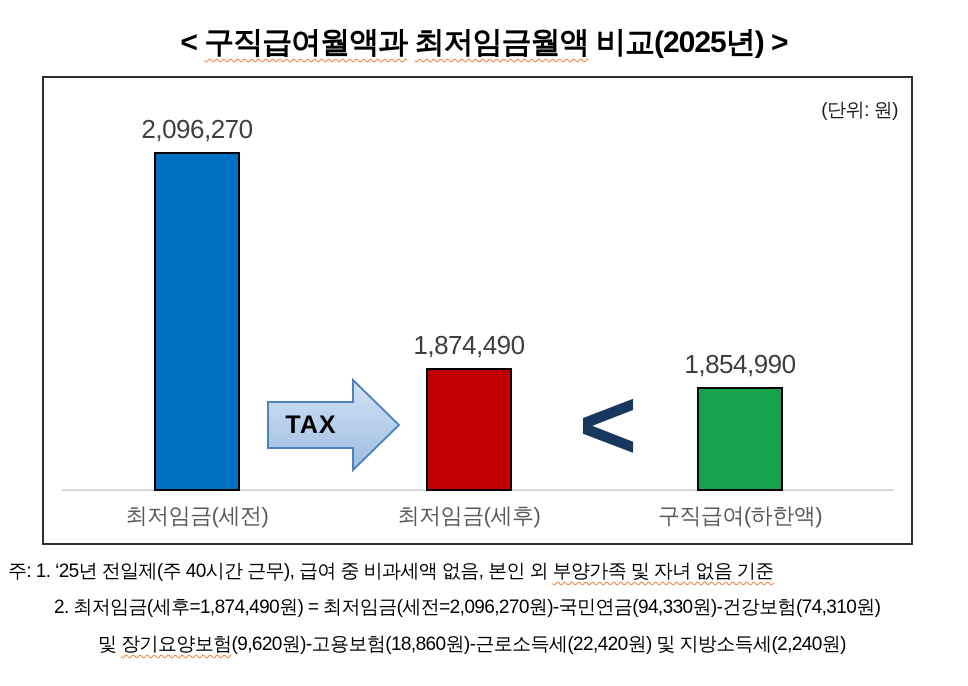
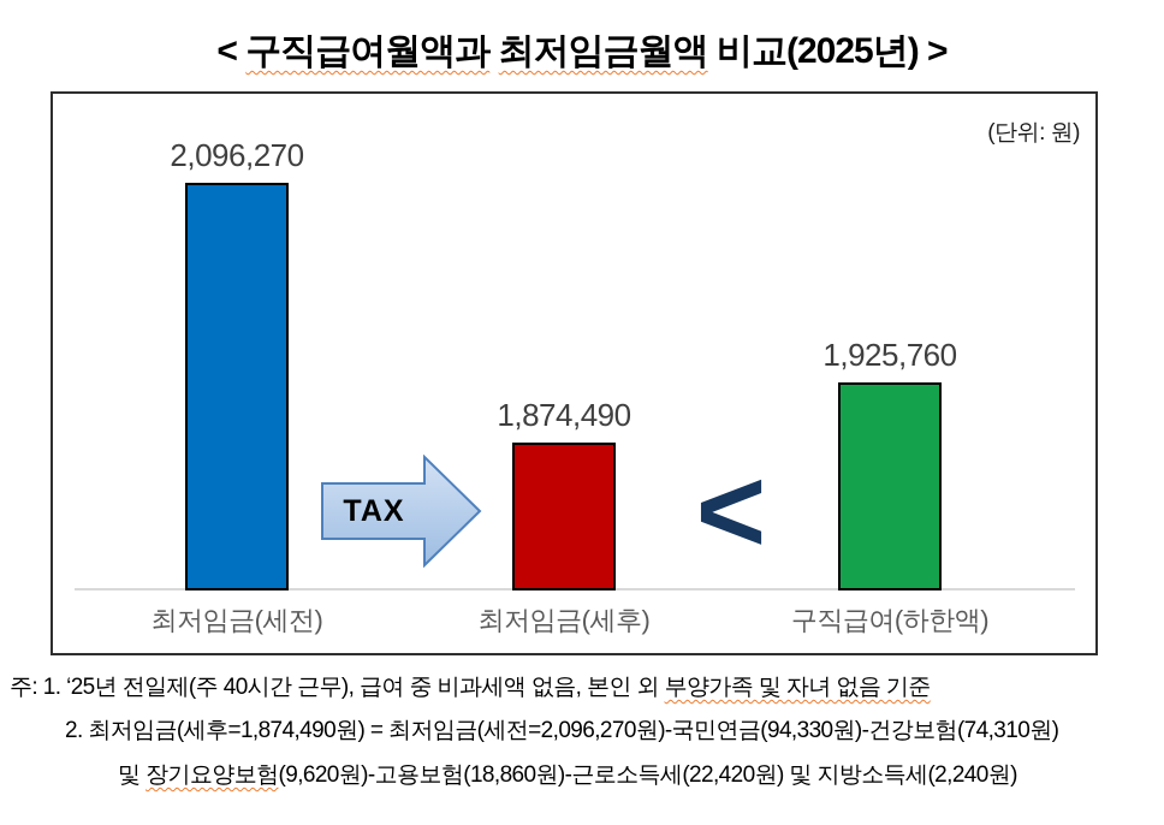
구직급여(하한액): 1,854,990 -> 1,925,760
